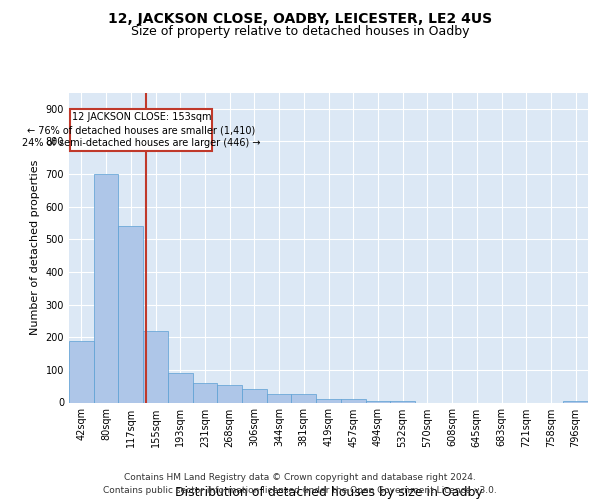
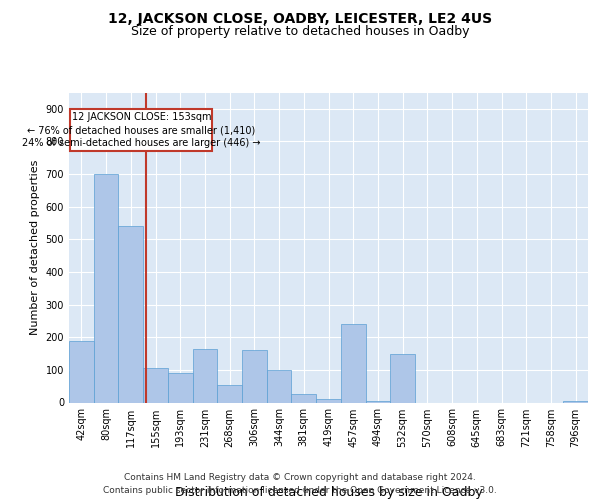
155sqm: 220 -> 105
231sqm: 60 -> 165
306sqm: 40 -> 160
344sqm: 25 -> 100
457sqm: 10 -> 240
532sqm: 5 -> 150
